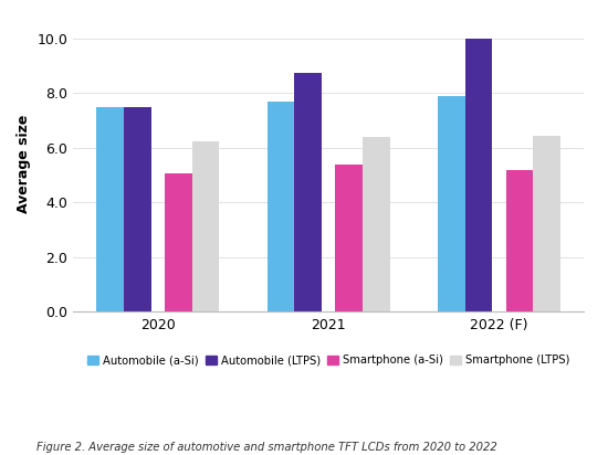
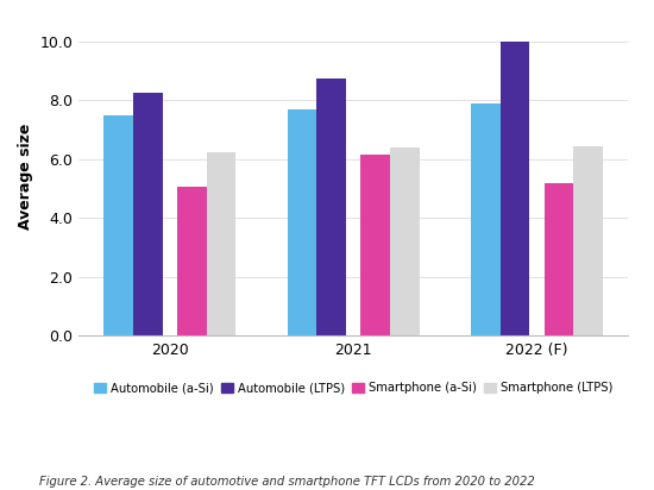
Automobile (LTPS)/2020: 7.50 -> 8.25
Smartphone (a-Si)/2021: 5.40 -> 6.15
